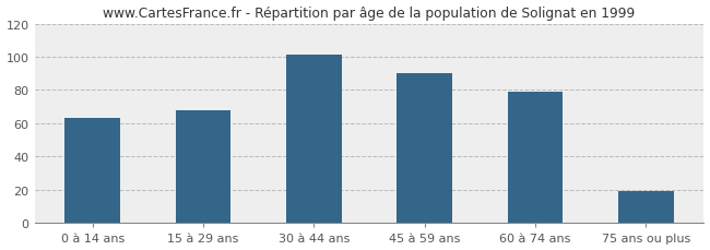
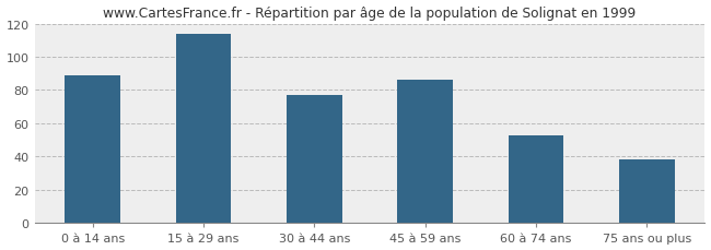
0 à 14 ans: 63 -> 89
15 à 29 ans: 68 -> 114
30 à 44 ans: 101 -> 77
45 à 59 ans: 90 -> 86
60 à 74 ans: 79 -> 53
75 ans ou plus: 19 -> 38
